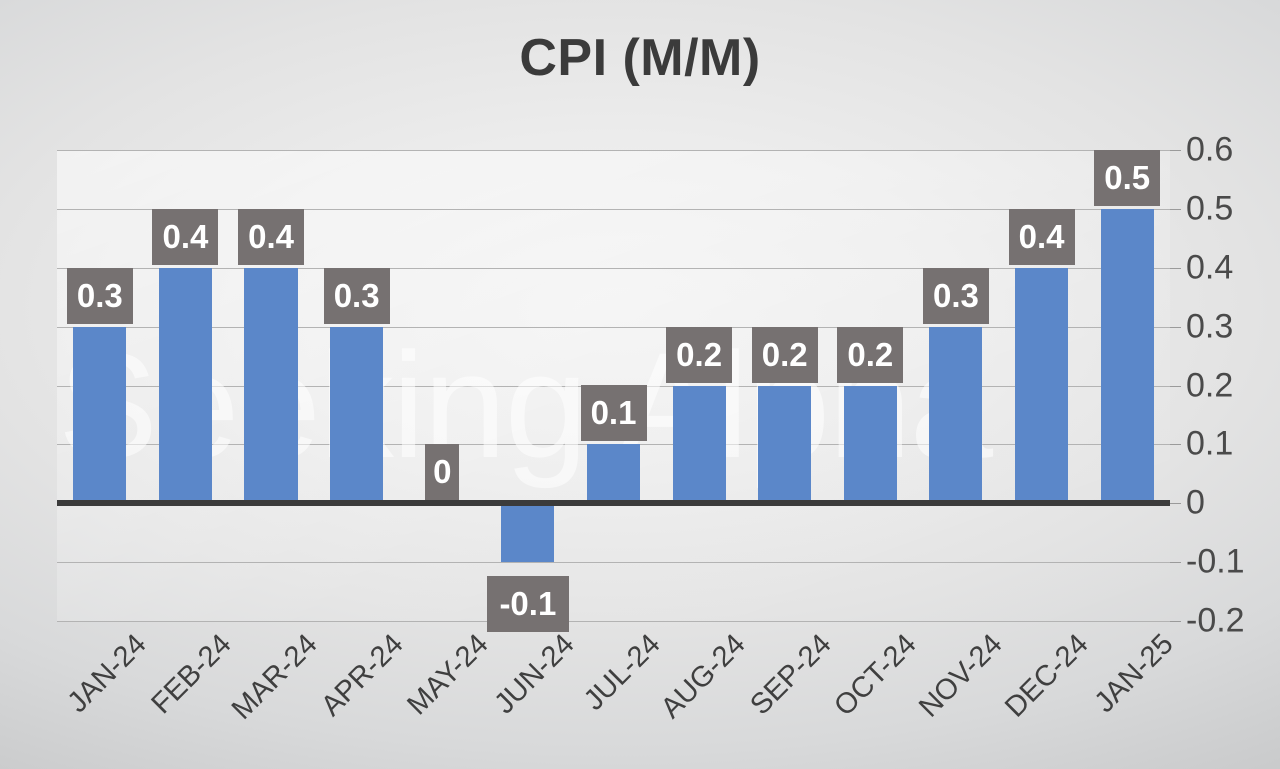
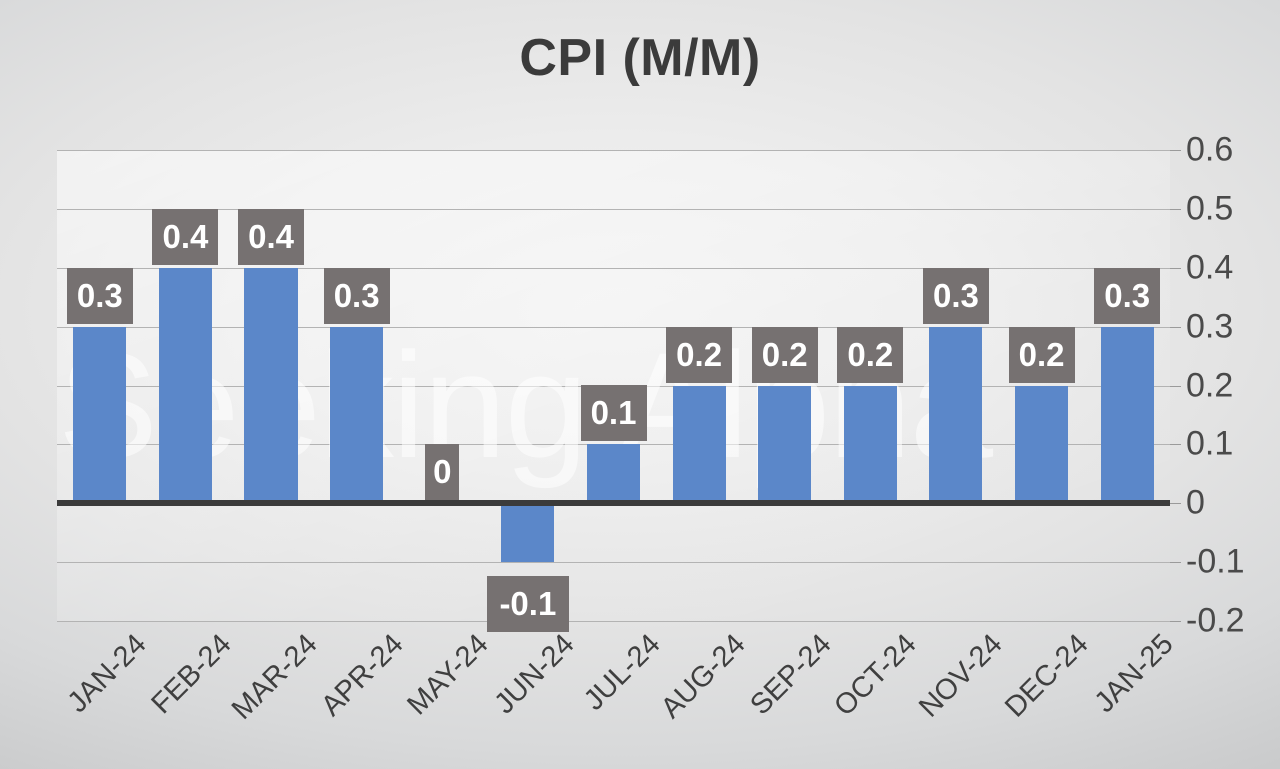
DEC-24: 0.4 -> 0.2
JAN-25: 0.5 -> 0.3
